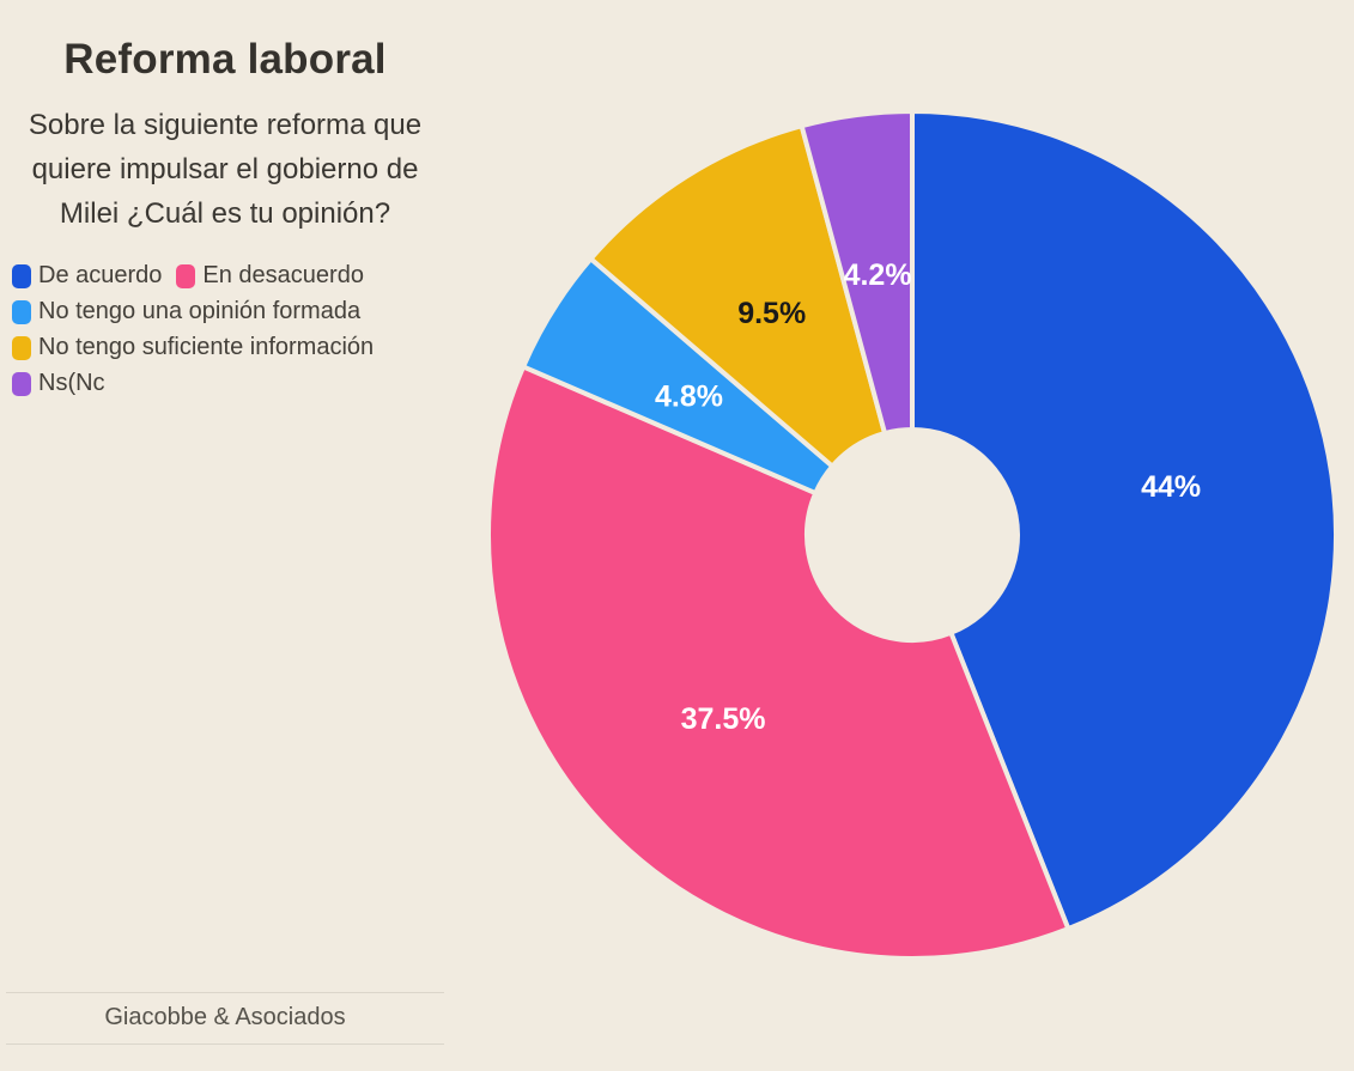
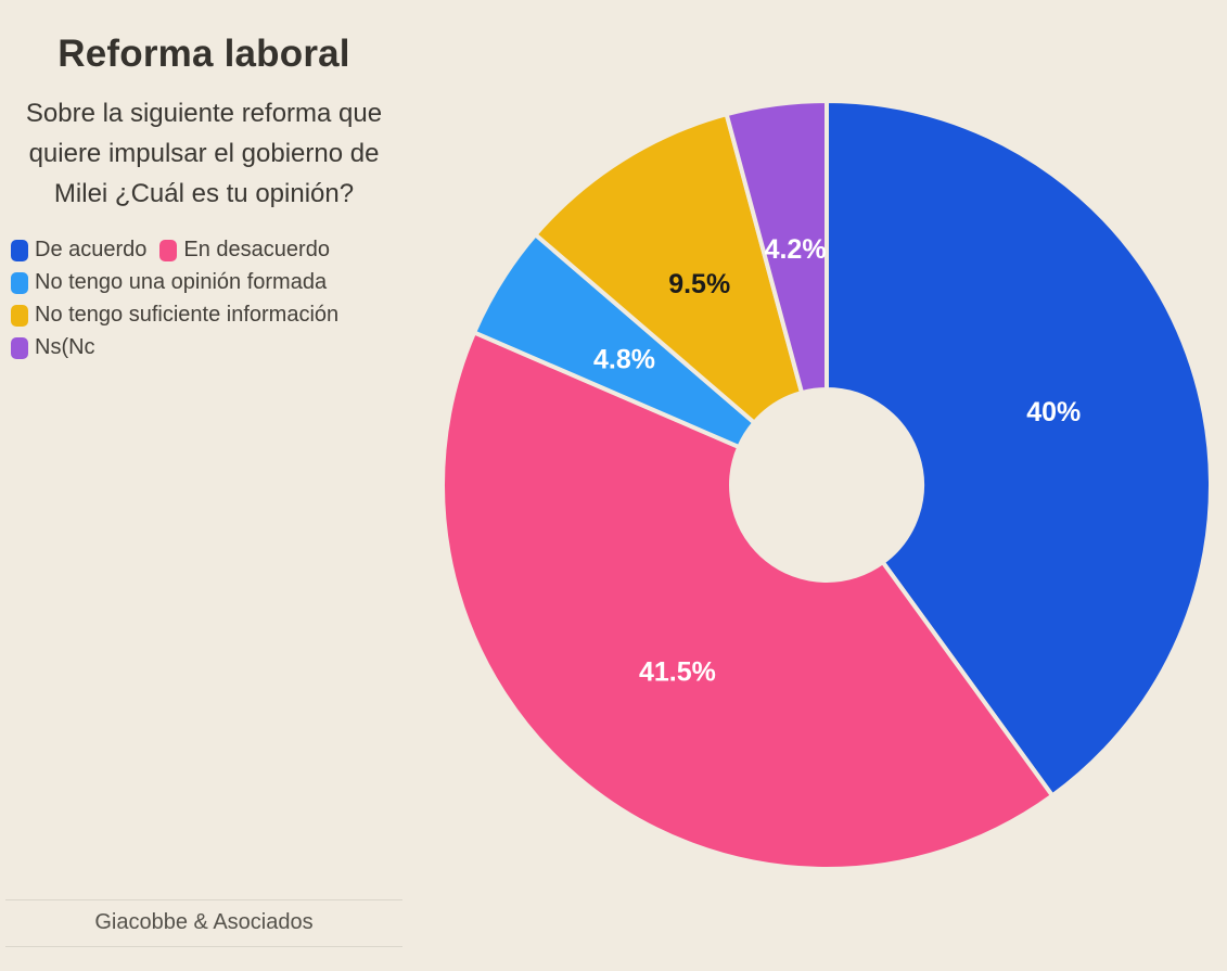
De acuerdo: 44% -> 40%
En desacuerdo: 37.5% -> 41.5%
